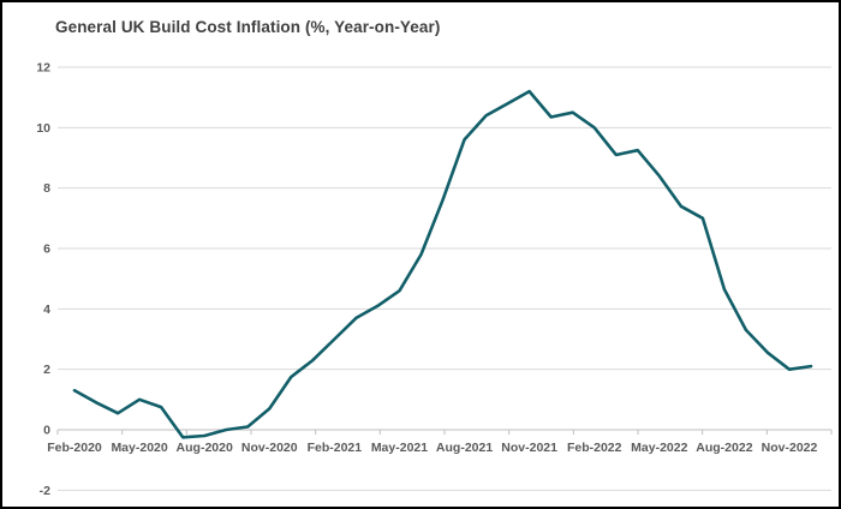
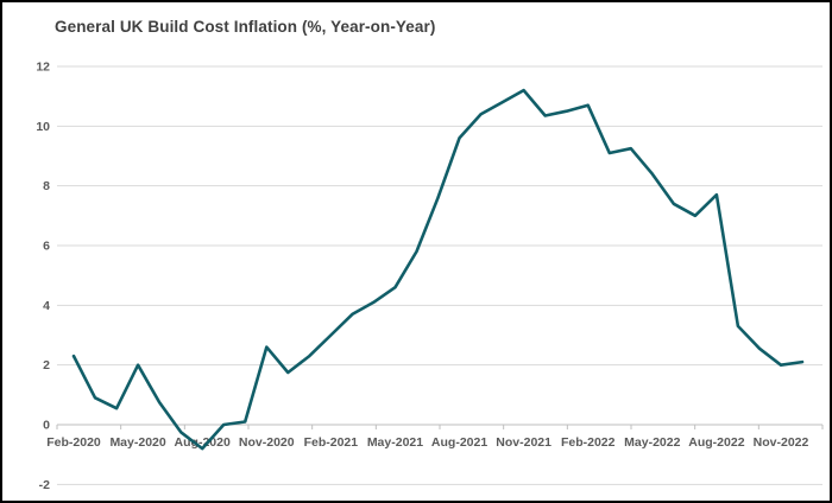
Feb-2020: 1.3 -> 2.3
May-2020: 1.0 -> 2.0
Aug-2020: -0.2 -> -0.8
Nov-2020: 0.7 -> 2.6
Feb-2022: 10.0 -> 10.7
Aug-2022: 4.7 -> 7.7
